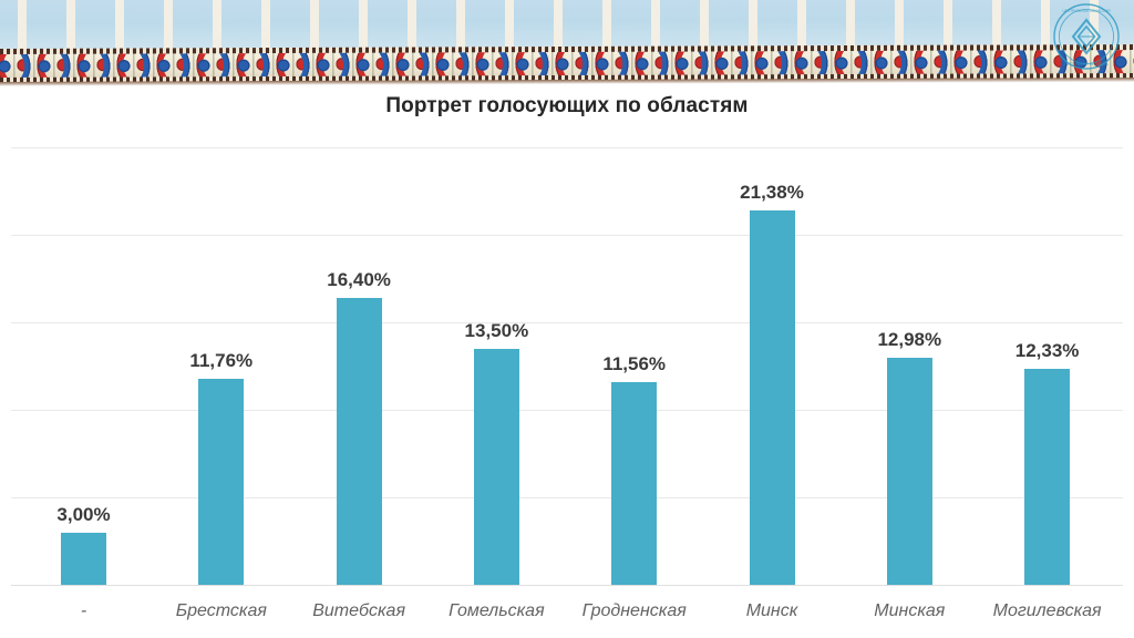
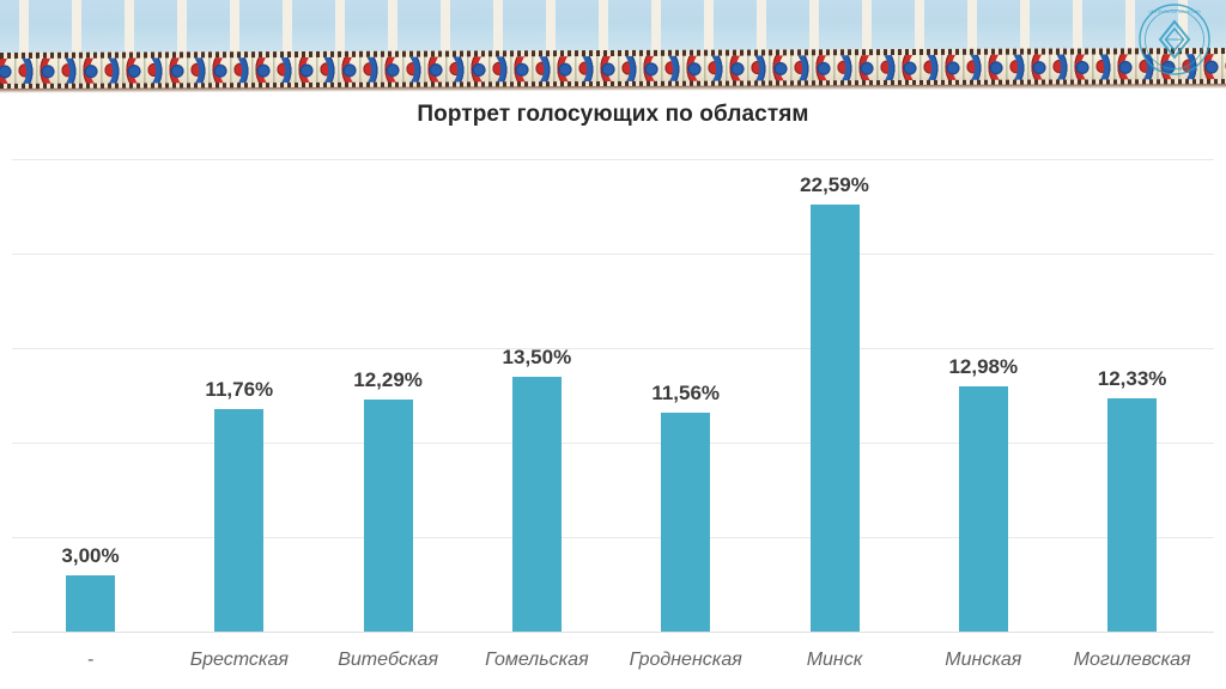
Витебская: 16,40% -> 12,29%
Минск: 21,38% -> 22,59%
